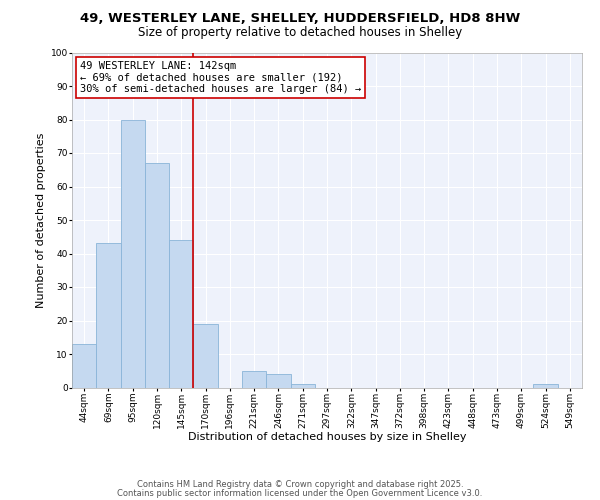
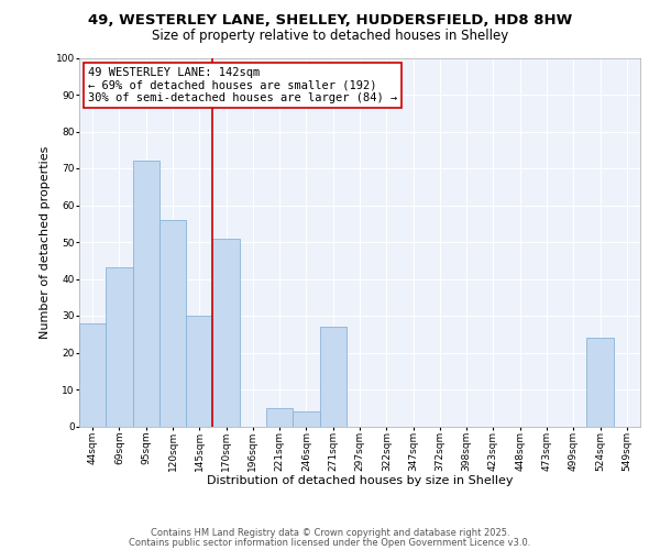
44sqm: 13 -> 28
95sqm: 80 -> 72
120sqm: 67 -> 56
145sqm: 44 -> 30
170sqm: 19 -> 51
271sqm: 1 -> 27
524sqm: 1 -> 24
